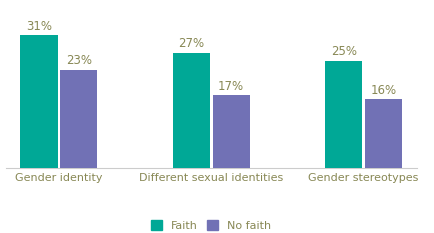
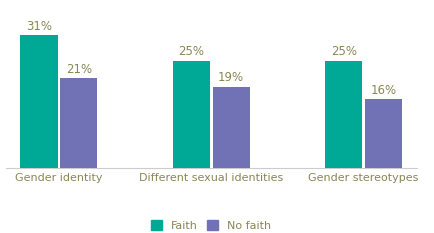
No faith/Gender identity: 23% -> 21%
Faith/Different sexual identities: 27% -> 25%
No faith/Different sexual identities: 17% -> 19%
